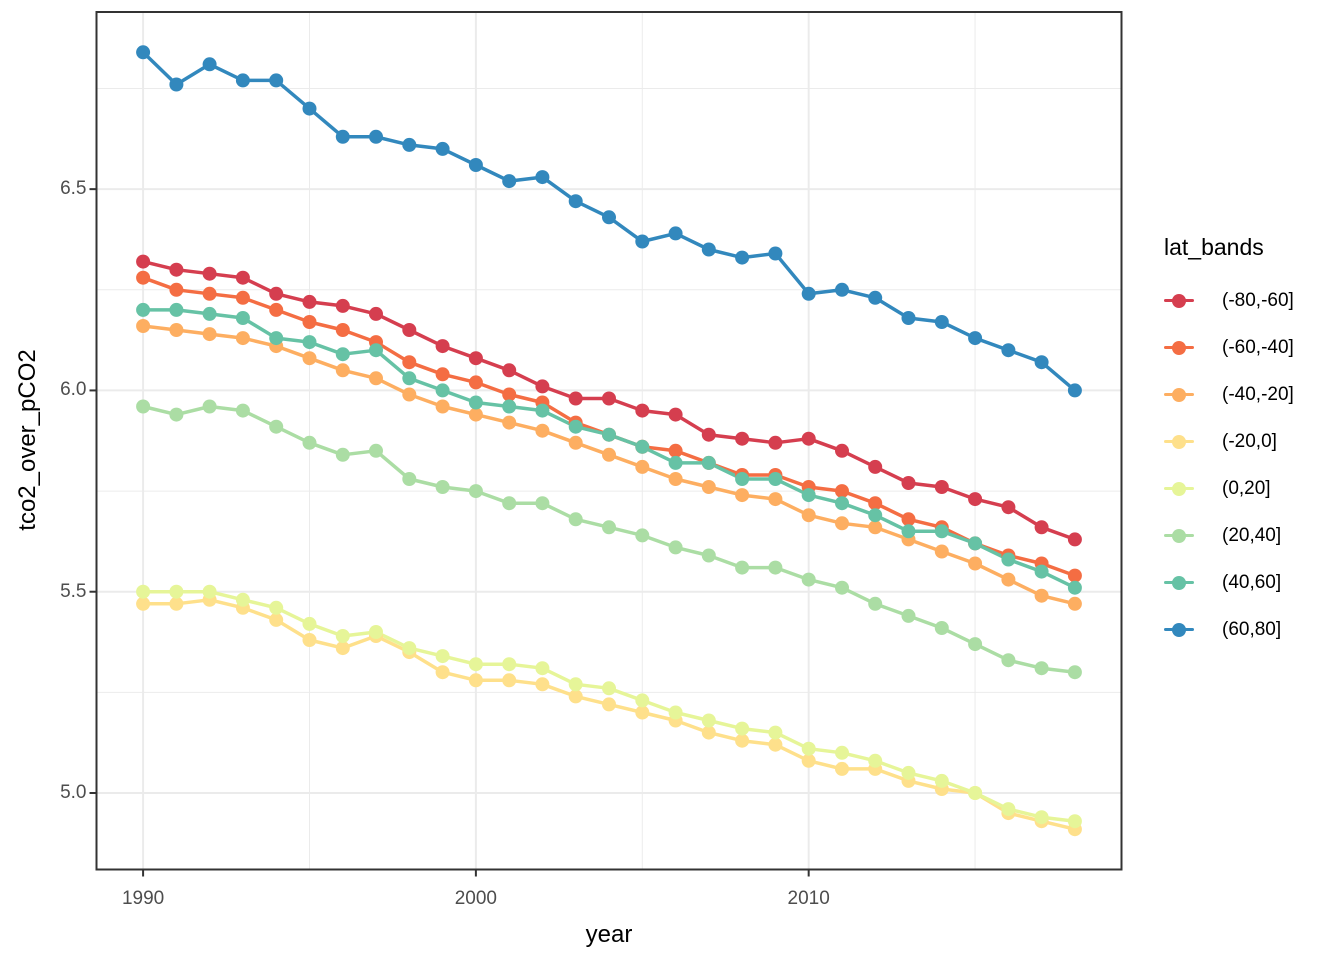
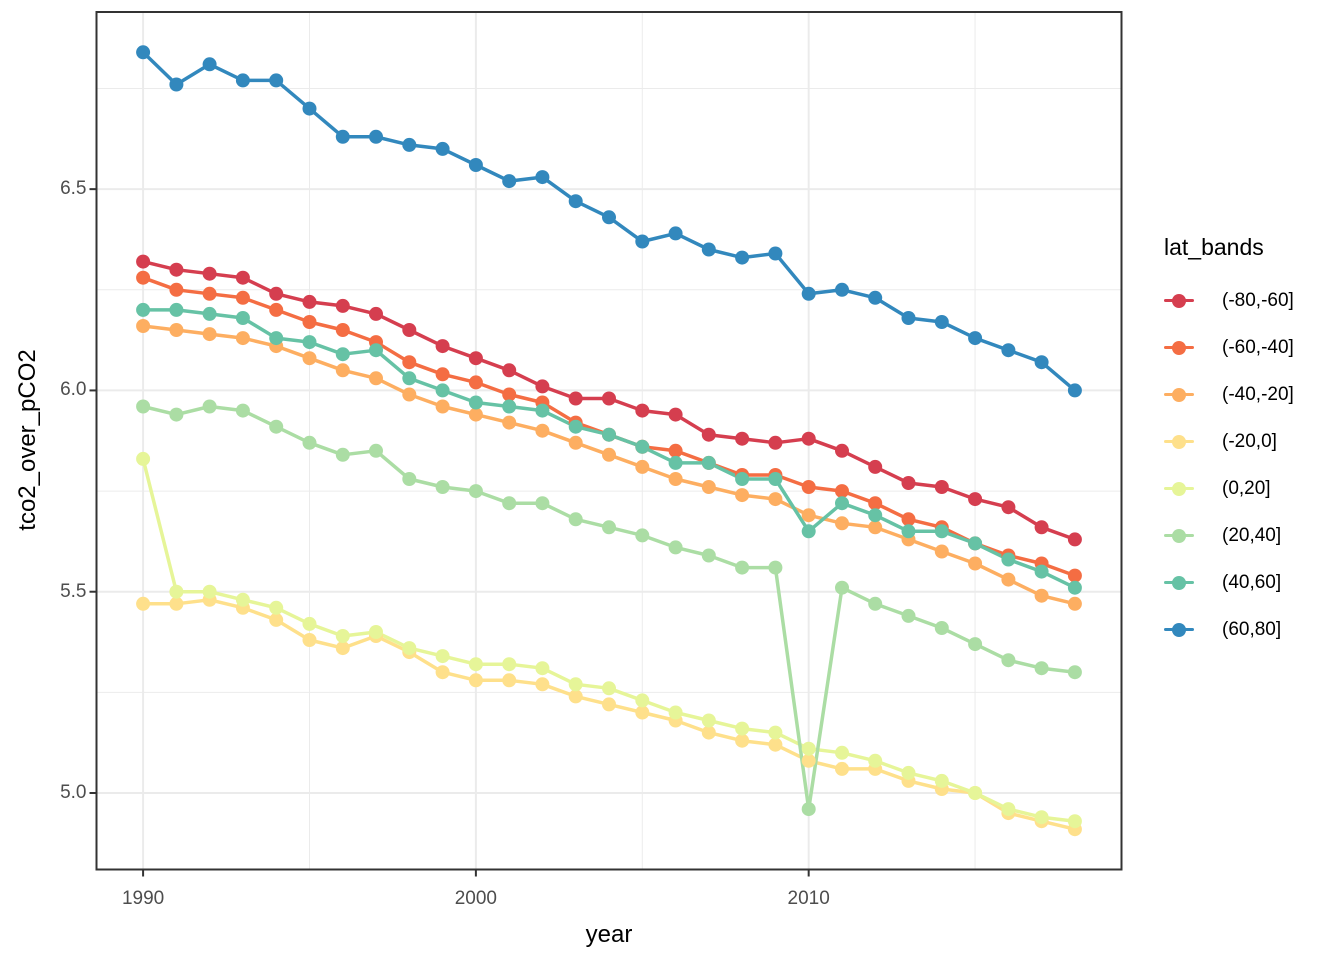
(0,20]/1990: 5.50 -> 5.83
(20,40]/2010: 5.53 -> 4.96
(40,60]/2010: 5.74 -> 5.65
